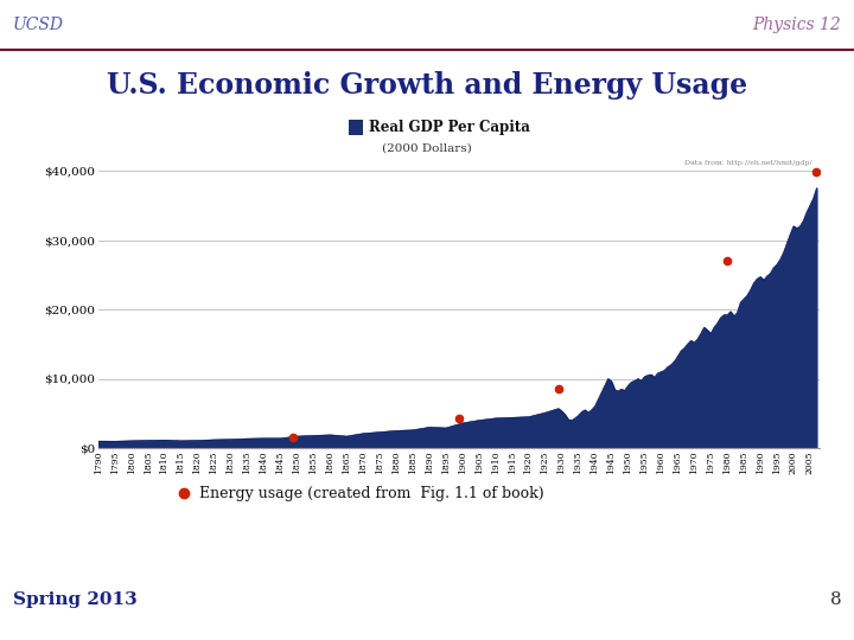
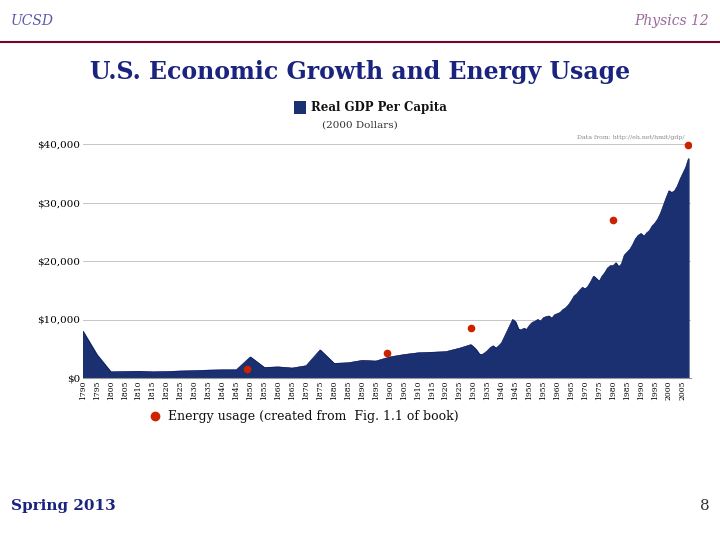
1790: $1,000 -> $8,000
1795: $1,000 -> $4,000
1850: $1,700 -> $3,600
1875: $2,300 -> $4,800
